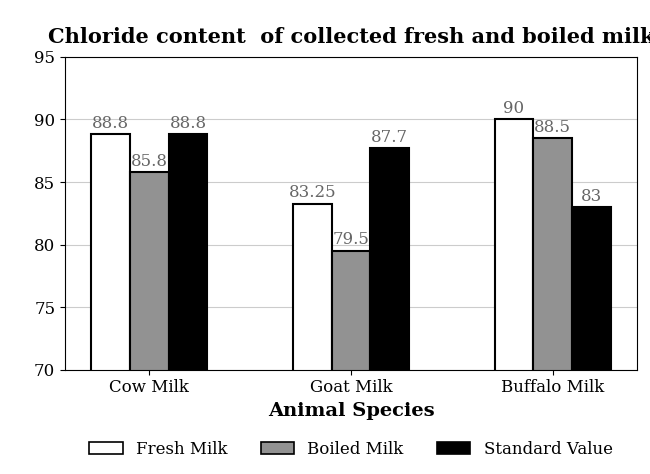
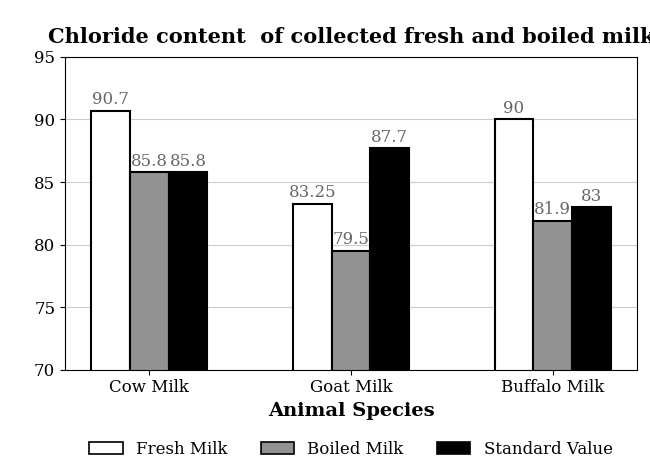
Fresh Milk/Cow Milk: 88.8 -> 90.7
Standard Value/Cow Milk: 88.8 -> 85.8
Boiled Milk/Buffalo Milk: 88.5 -> 81.9
